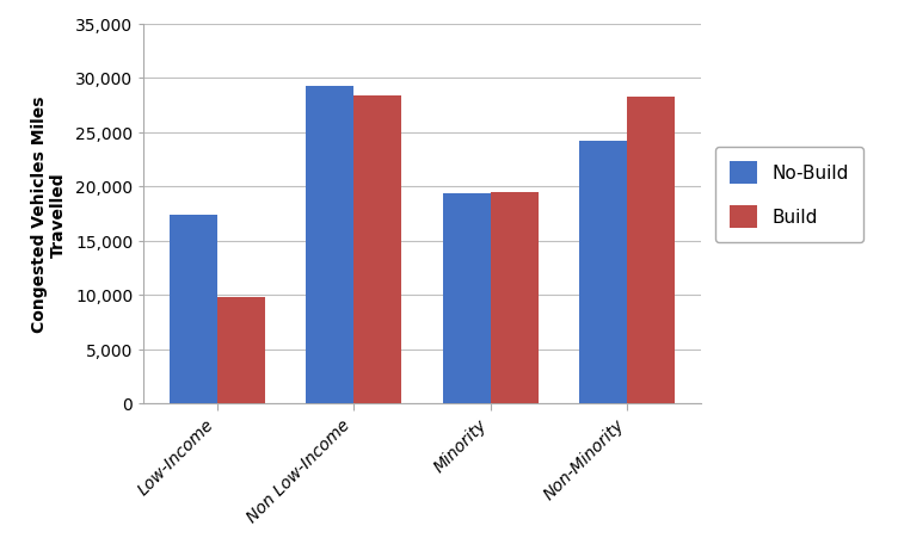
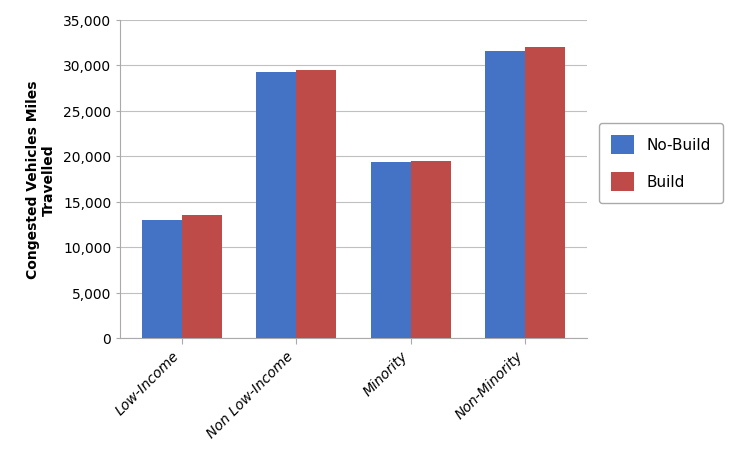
No-Build/Low-Income: 17,400 -> 13,000
Build/Low-Income: 9,800 -> 13,500
Build/Non Low-Income: 28,400 -> 29,500
No-Build/Non-Minority: 24,200 -> 31,500
Build/Non-Minority: 28,200 -> 32,000
